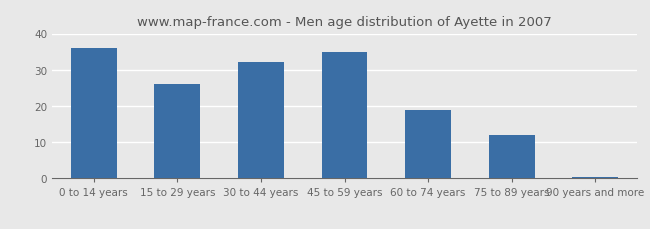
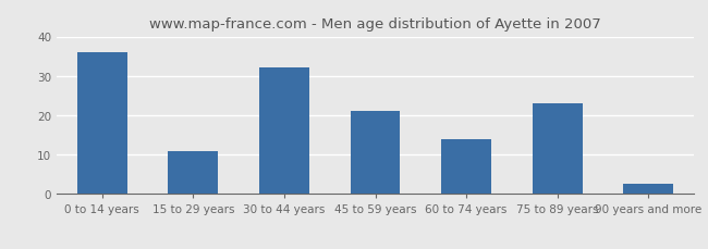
15 to 29 years: 26.0 -> 11.0
45 to 59 years: 35.0 -> 21.0
60 to 74 years: 19.0 -> 14.0
75 to 89 years: 12.0 -> 23.0
90 years and more: 0.5 -> 2.5
